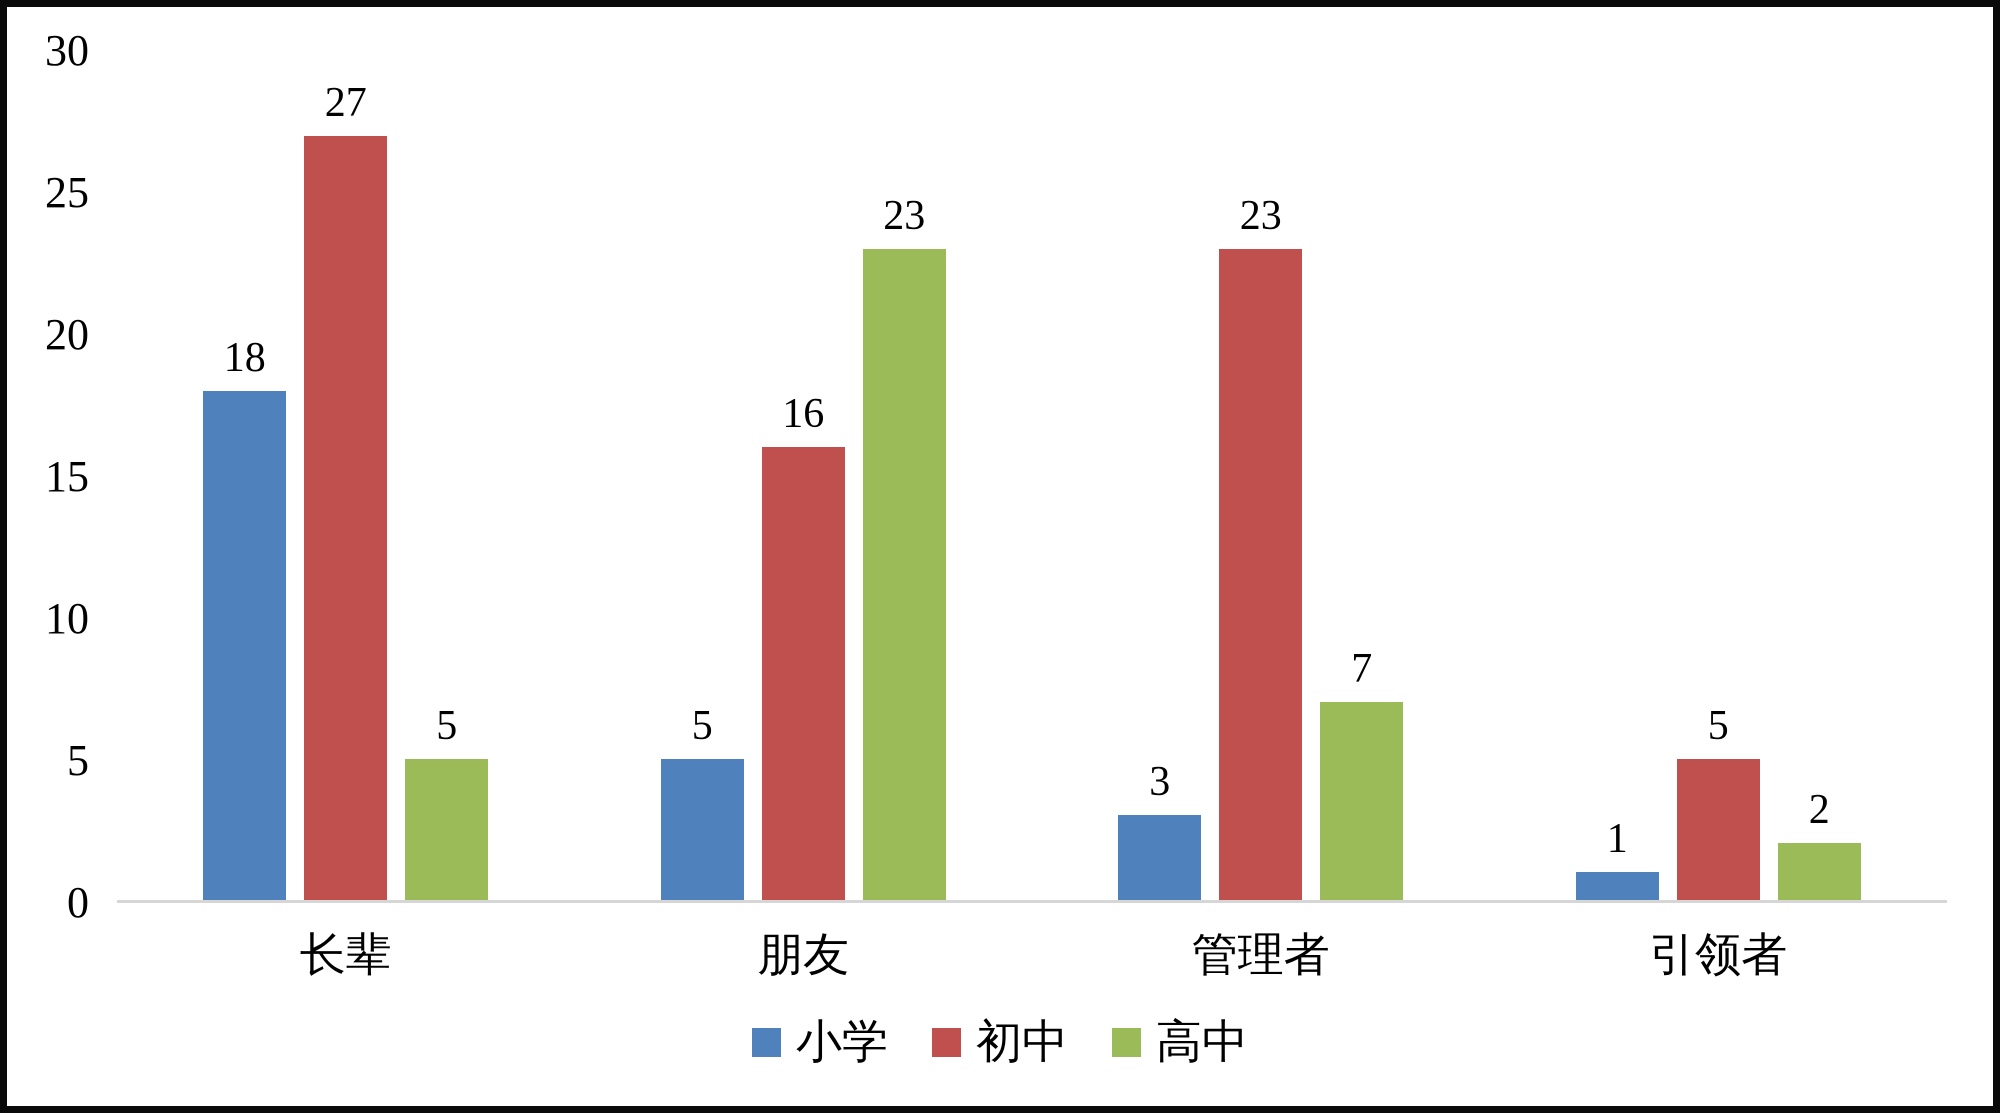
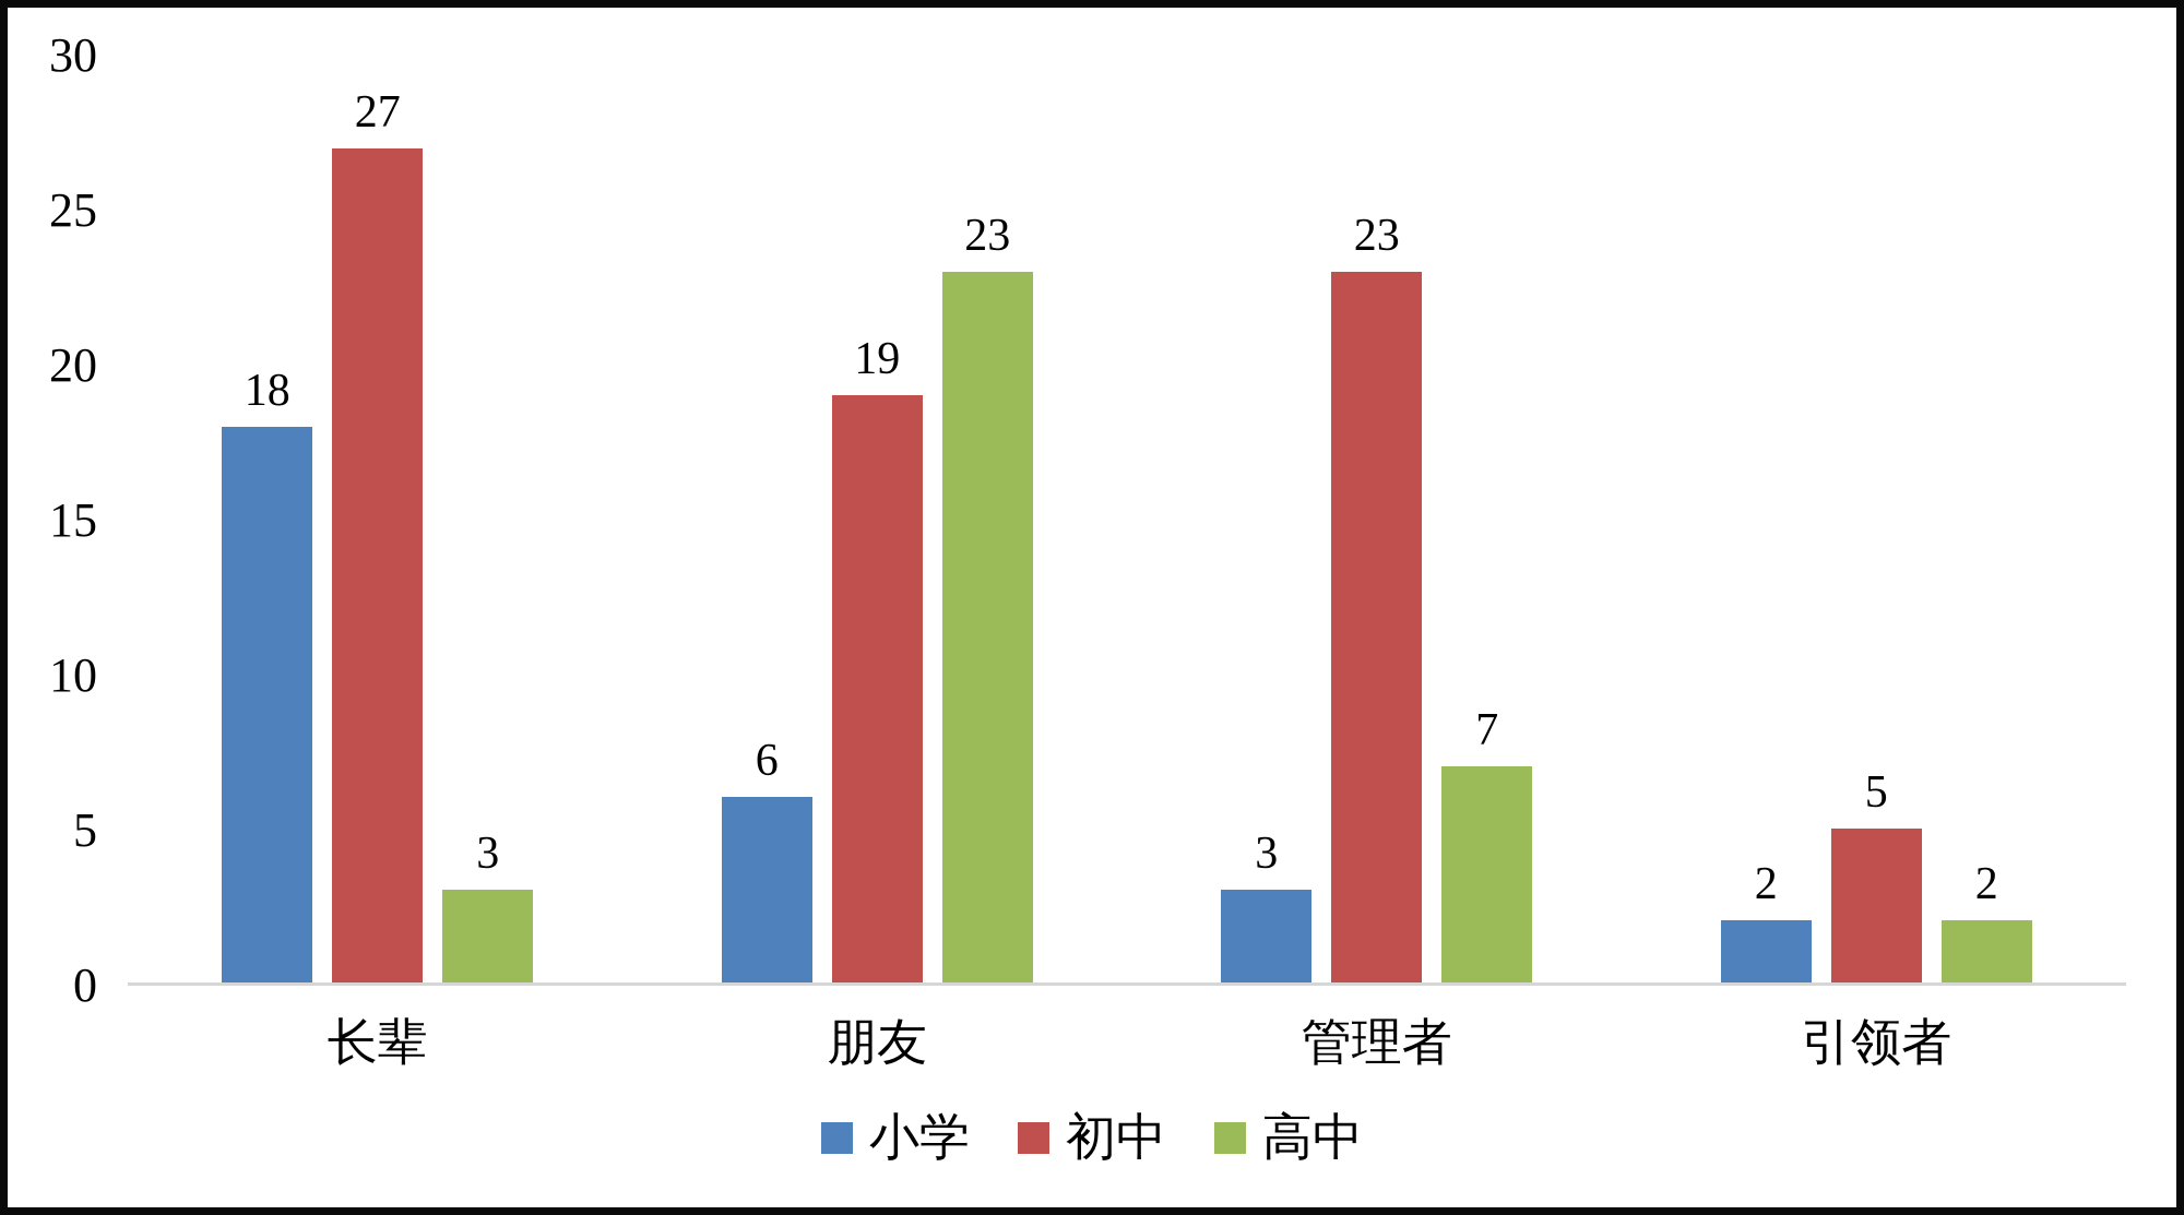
高中/长辈: 5 -> 3
小学/朋友: 5 -> 6
初中/朋友: 16 -> 19
小学/引领者: 1 -> 2
